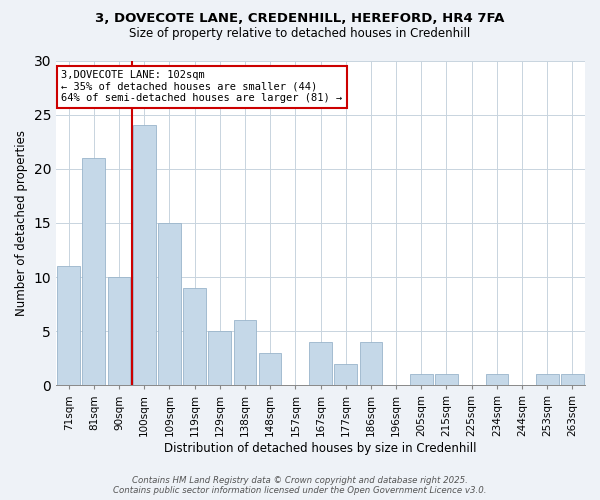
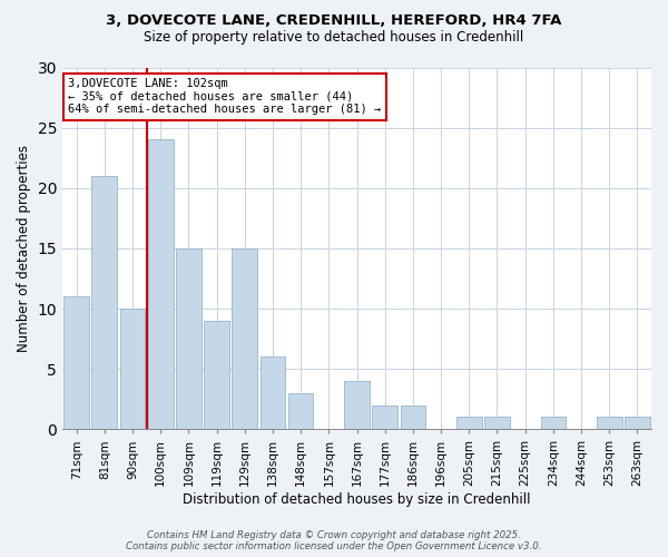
129sqm: 5 -> 15
186sqm: 4 -> 2
